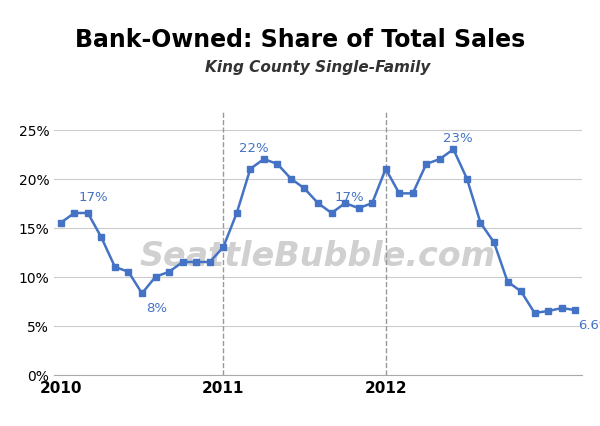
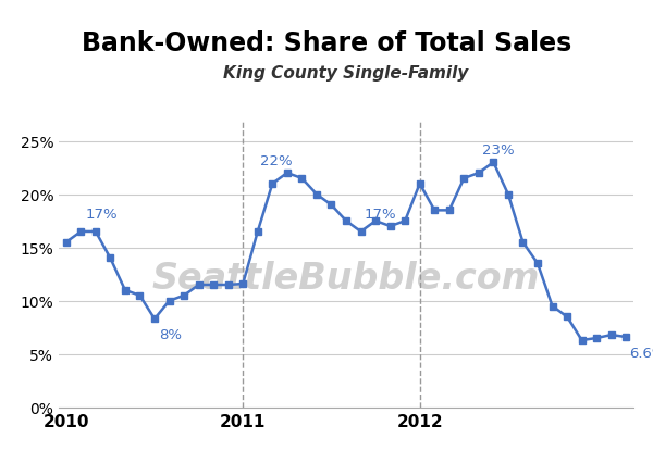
2011: 13.0% -> 11.6%
